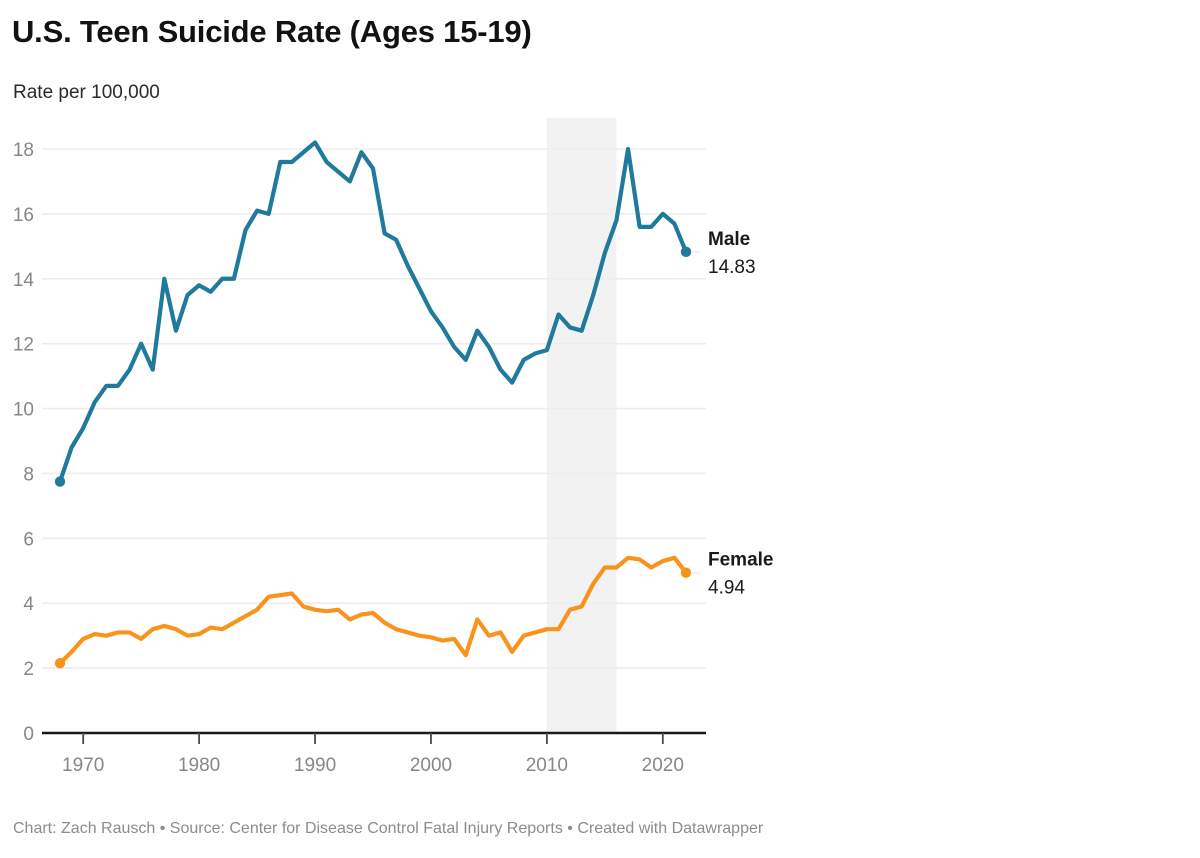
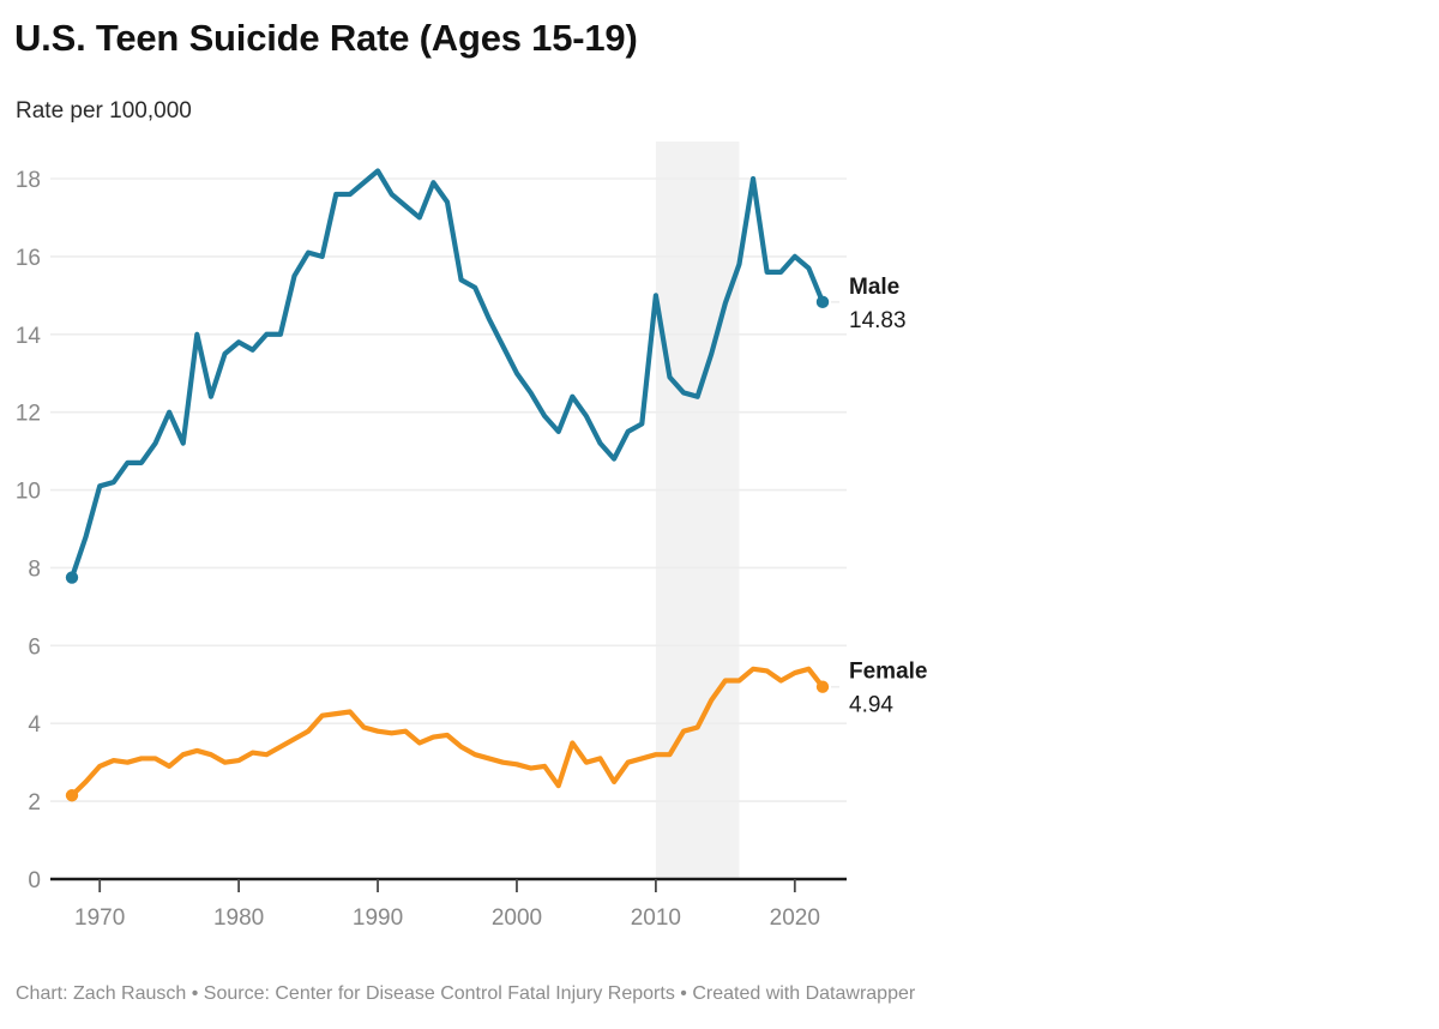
Male/1970: 9.4 -> 10.1
Male/2010: 11.8 -> 15.0
